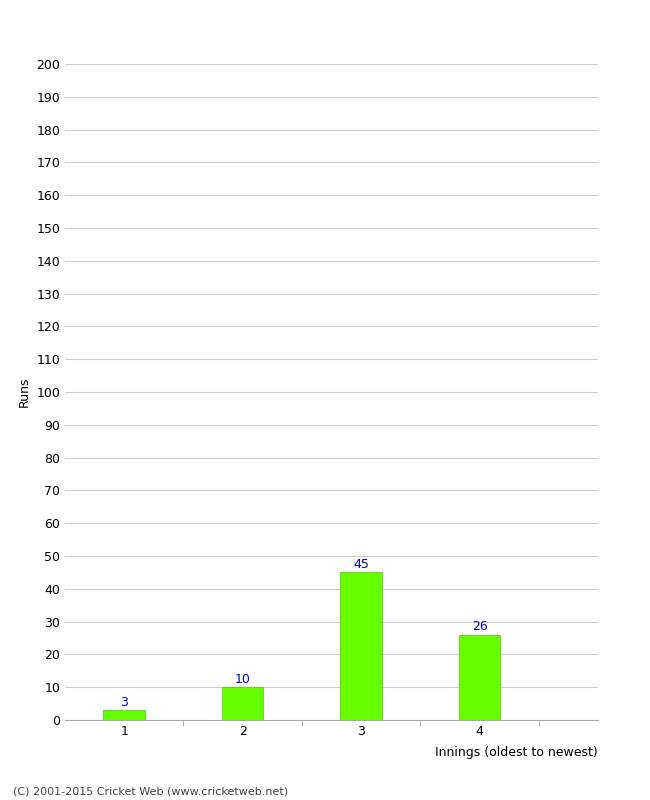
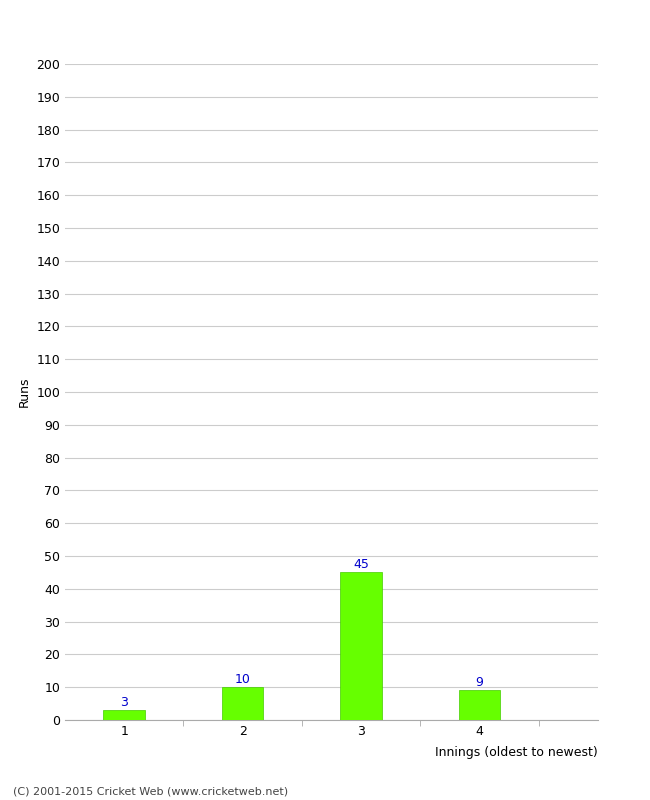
4: 26 -> 9
